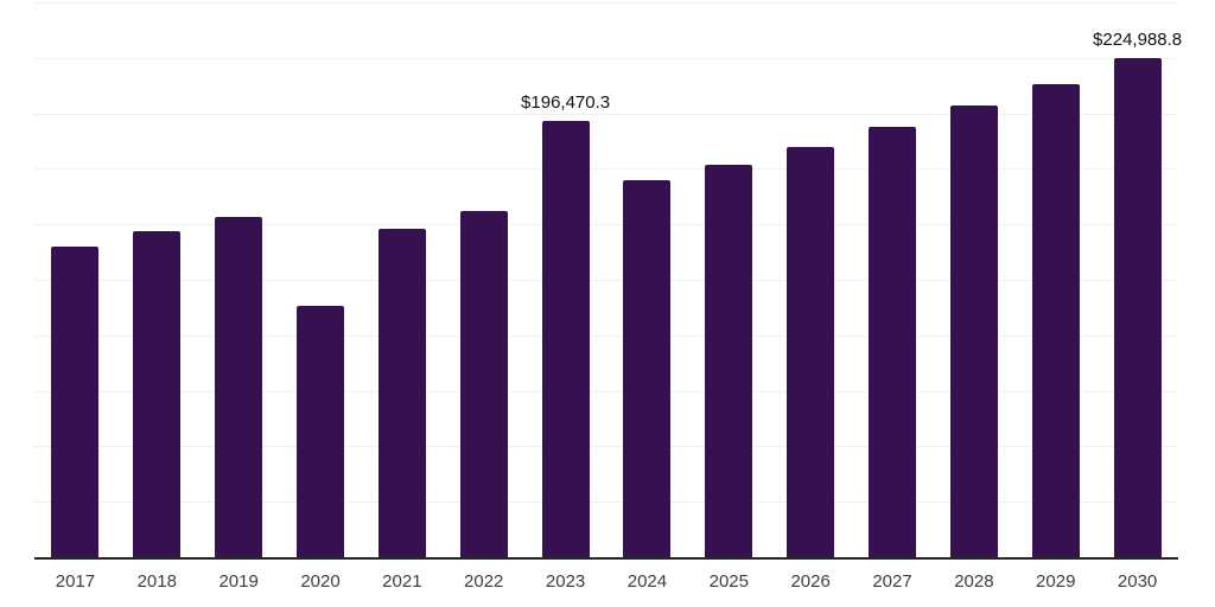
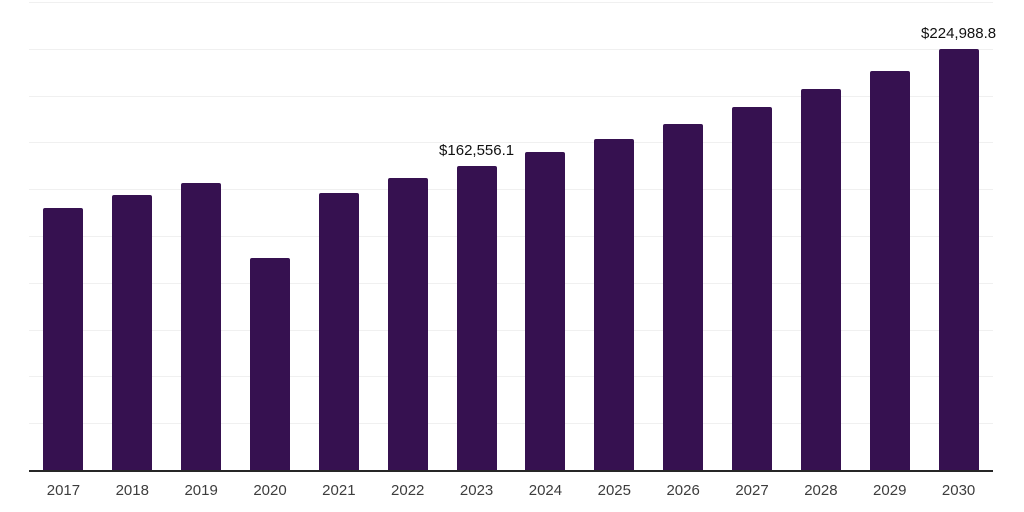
2023: $196,470.3 -> $162,556.1
